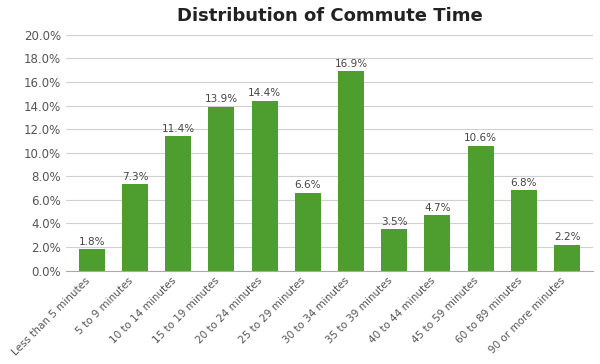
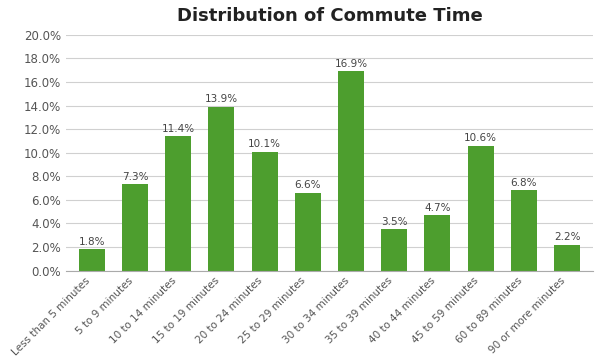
20 to 24 minutes: 14.4% -> 10.1%
